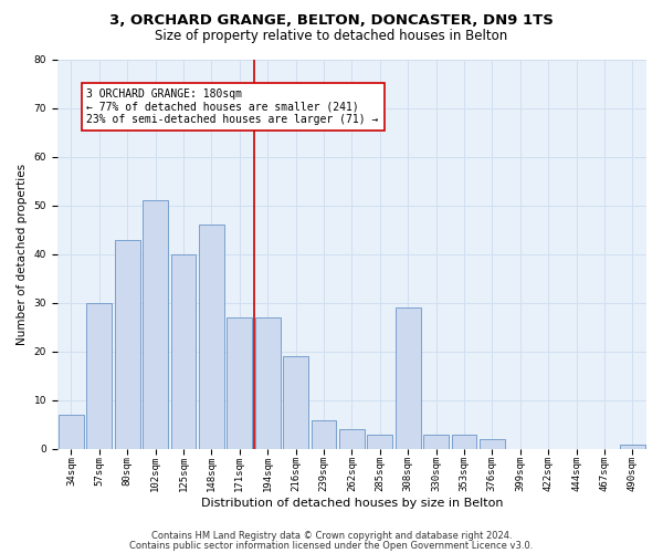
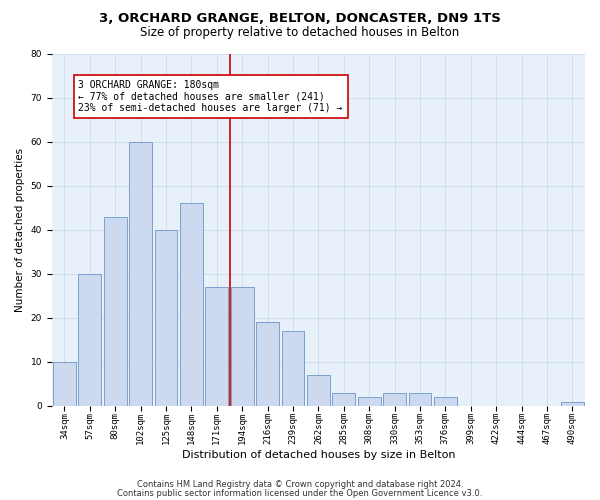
34sqm: 7 -> 10
102sqm: 51 -> 60
239sqm: 6 -> 17
262sqm: 4 -> 7
308sqm: 29 -> 2
